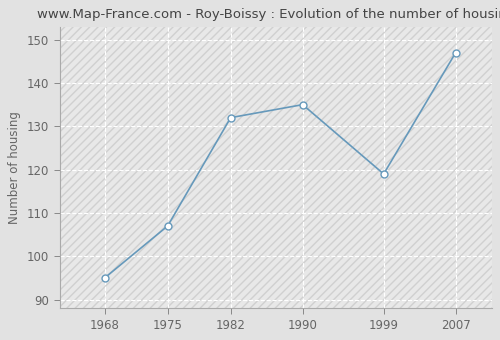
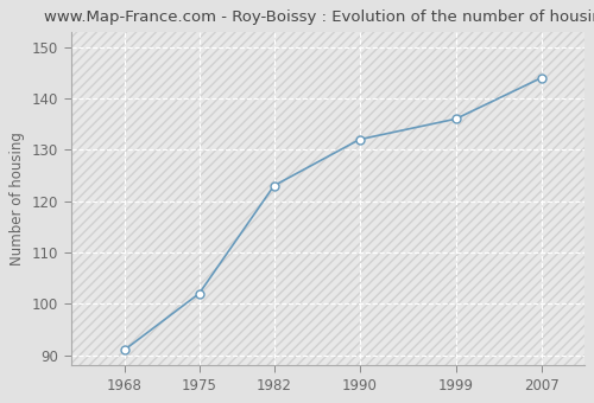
1968: 95 -> 91
1975: 107 -> 102
1982: 132 -> 123
1990: 135 -> 132
1999: 119 -> 136
2007: 147 -> 144
